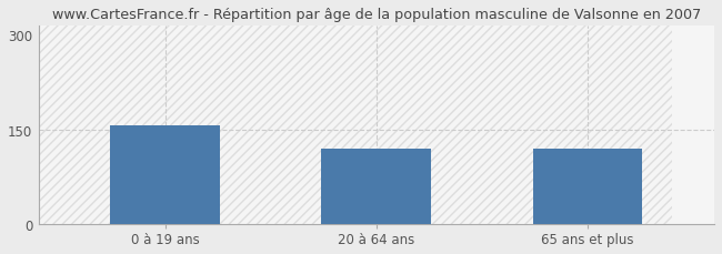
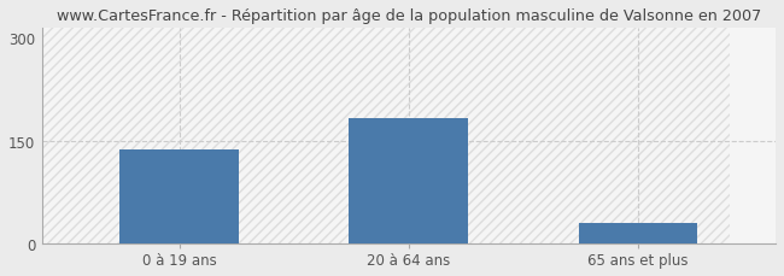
0 à 19 ans: 156 -> 137
20 à 64 ans: 120 -> 183
65 ans et plus: 120 -> 30
